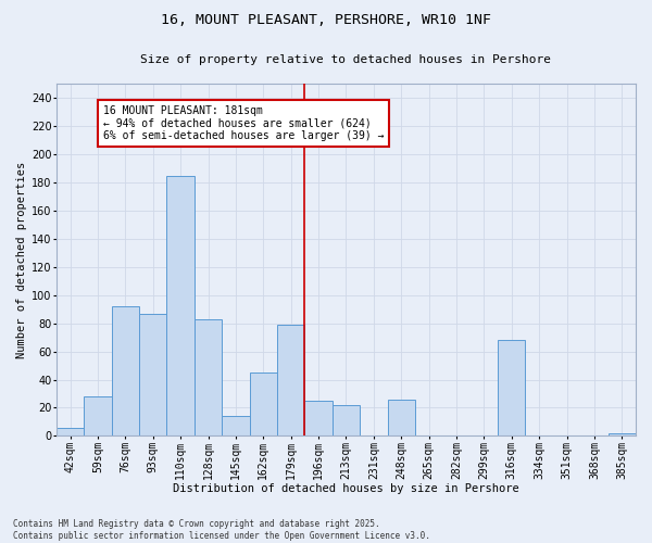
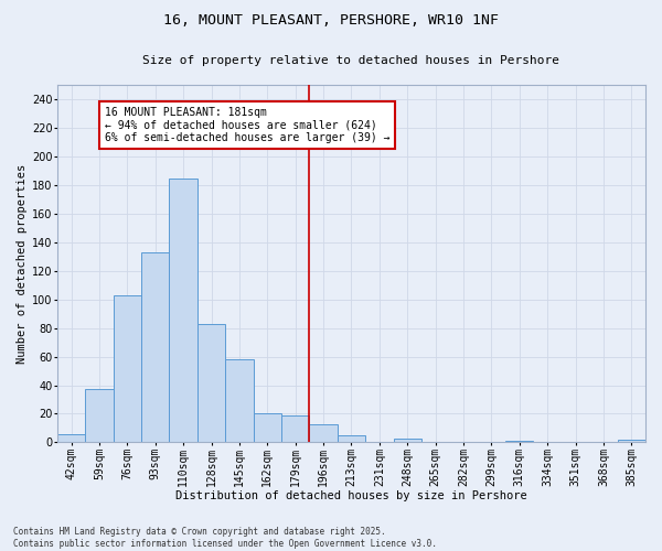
59sqm: 28 -> 37
76sqm: 92 -> 103
93sqm: 87 -> 133
145sqm: 14 -> 58
162sqm: 45 -> 20
179sqm: 79 -> 19
196sqm: 25 -> 13
213sqm: 22 -> 5
248sqm: 26 -> 3
316sqm: 68 -> 1
